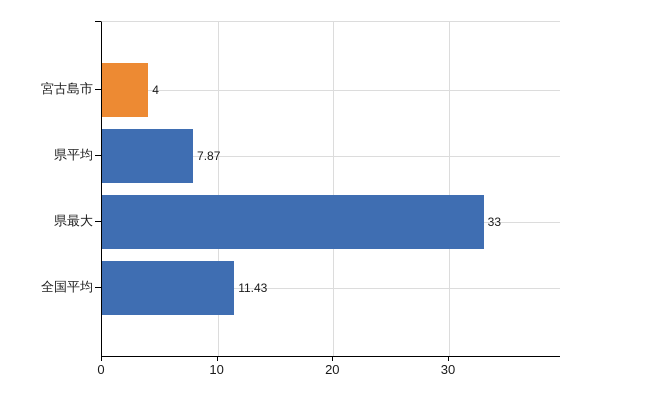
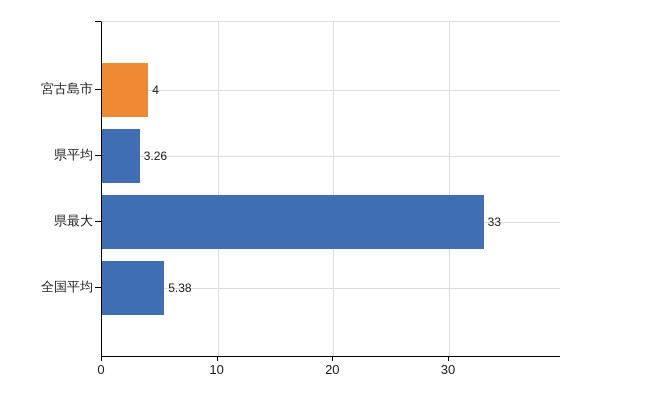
県平均: 7.87 -> 3.26
全国平均: 11.43 -> 5.38
